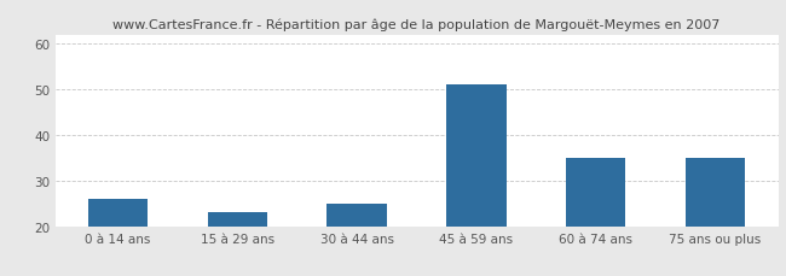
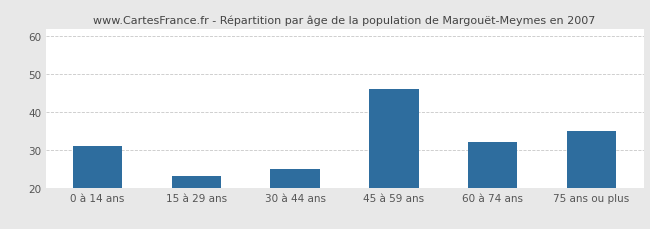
0 à 14 ans: 26 -> 31
45 à 59 ans: 51 -> 46
60 à 74 ans: 35 -> 32
